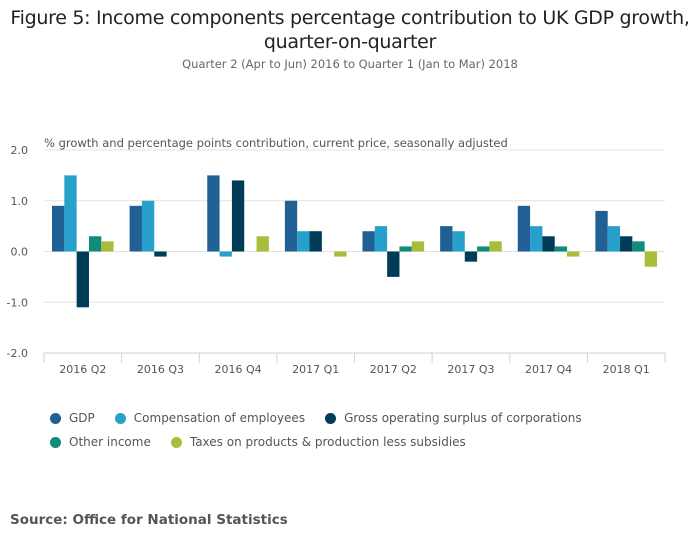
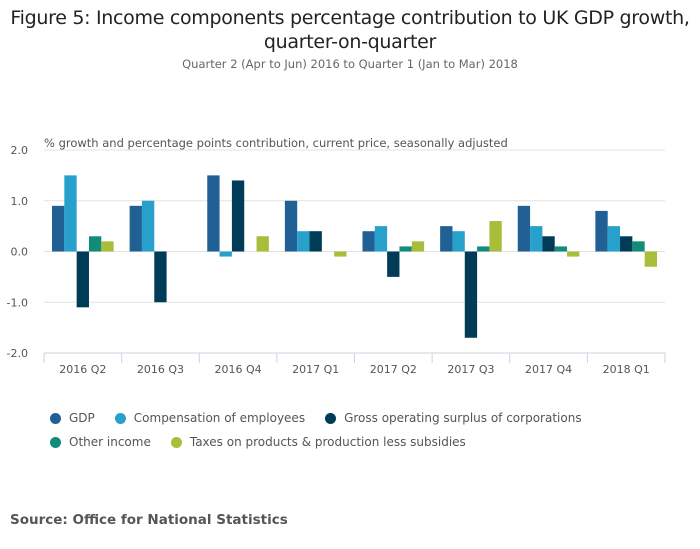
Gross operating surplus of corporations/2016 Q3: -0.1 -> -1.0
Gross operating surplus of corporations/2017 Q3: -0.2 -> -1.7
Taxes on products & production less subsidies/2017 Q3: 0.2 -> 0.6
